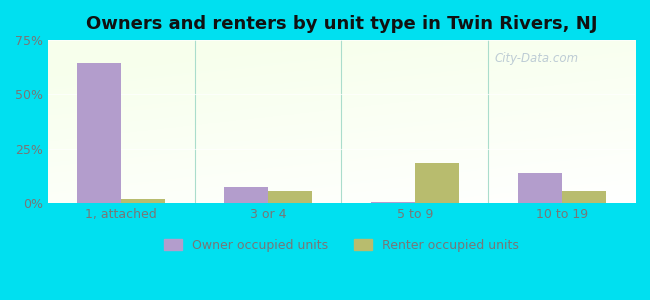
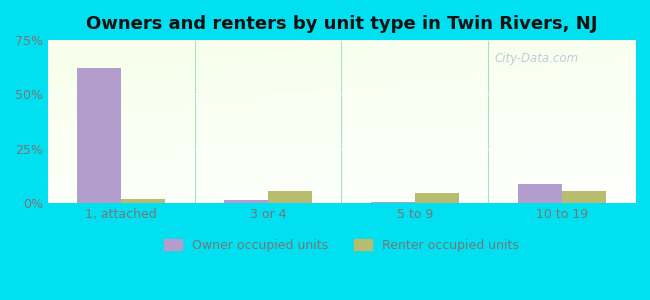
Owner occupied units/1, attached: 64.5% -> 62.0%
Owner occupied units/3 or 4: 7.5% -> 1.2%
Renter occupied units/5 to 9: 18.5% -> 4.5%
Owner occupied units/10 to 19: 14.0% -> 9.0%
